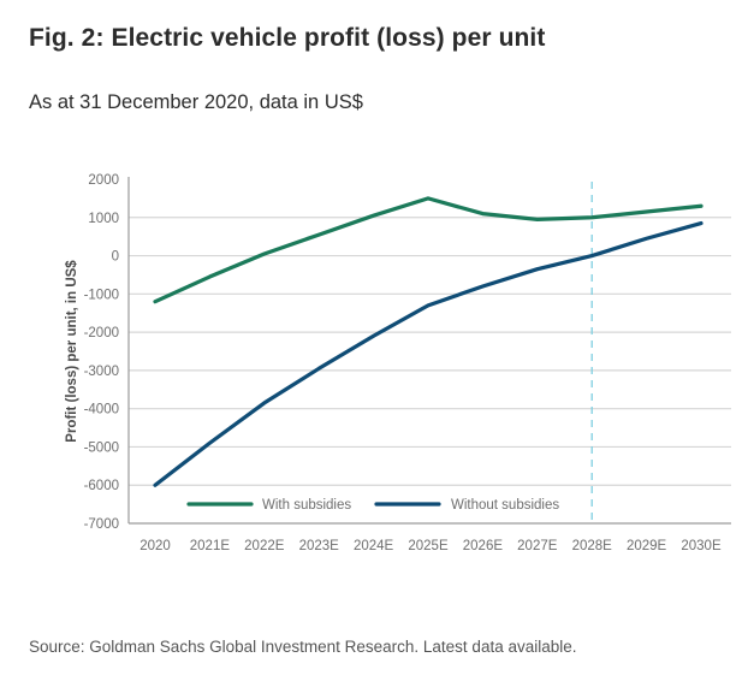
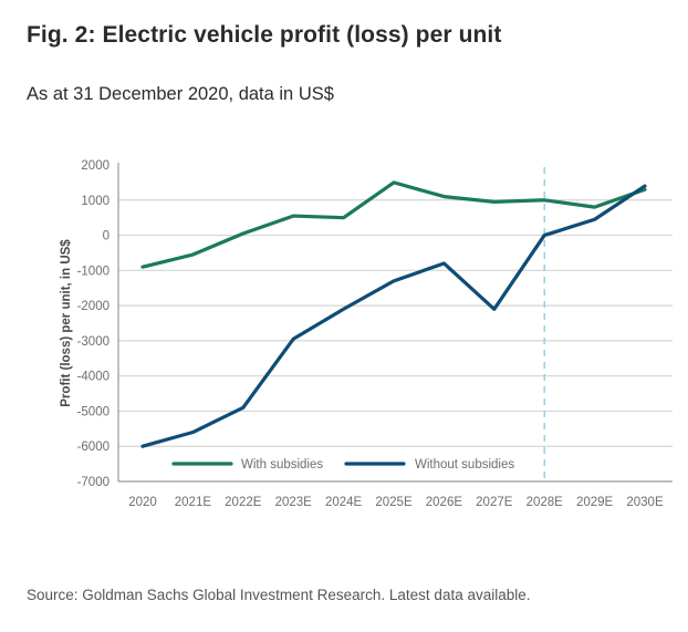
With subsidies/2020: -1200 -> -900
Without subsidies/2021E: -4900 -> -5600
Without subsidies/2022E: -3800 -> -4900
With subsidies/2024E: 1000 -> 500
Without subsidies/2027E: -400 -> -2100
With subsidies/2029E: 1200 -> 800
Without subsidies/2030E: 800 -> 1400
